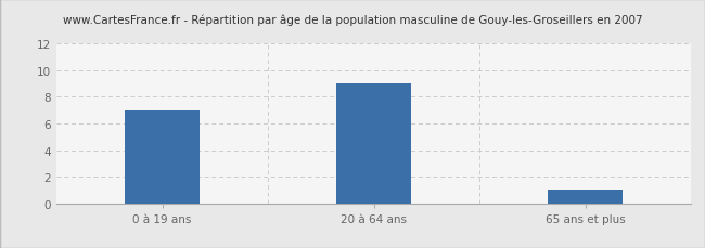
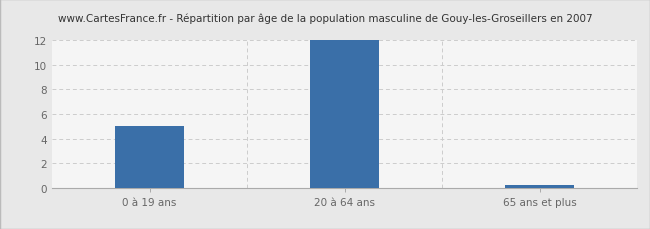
0 à 19 ans: 7.0 -> 5.0
20 à 64 ans: 9.0 -> 12.0
65 ans et plus: 1.0 -> 0.2
